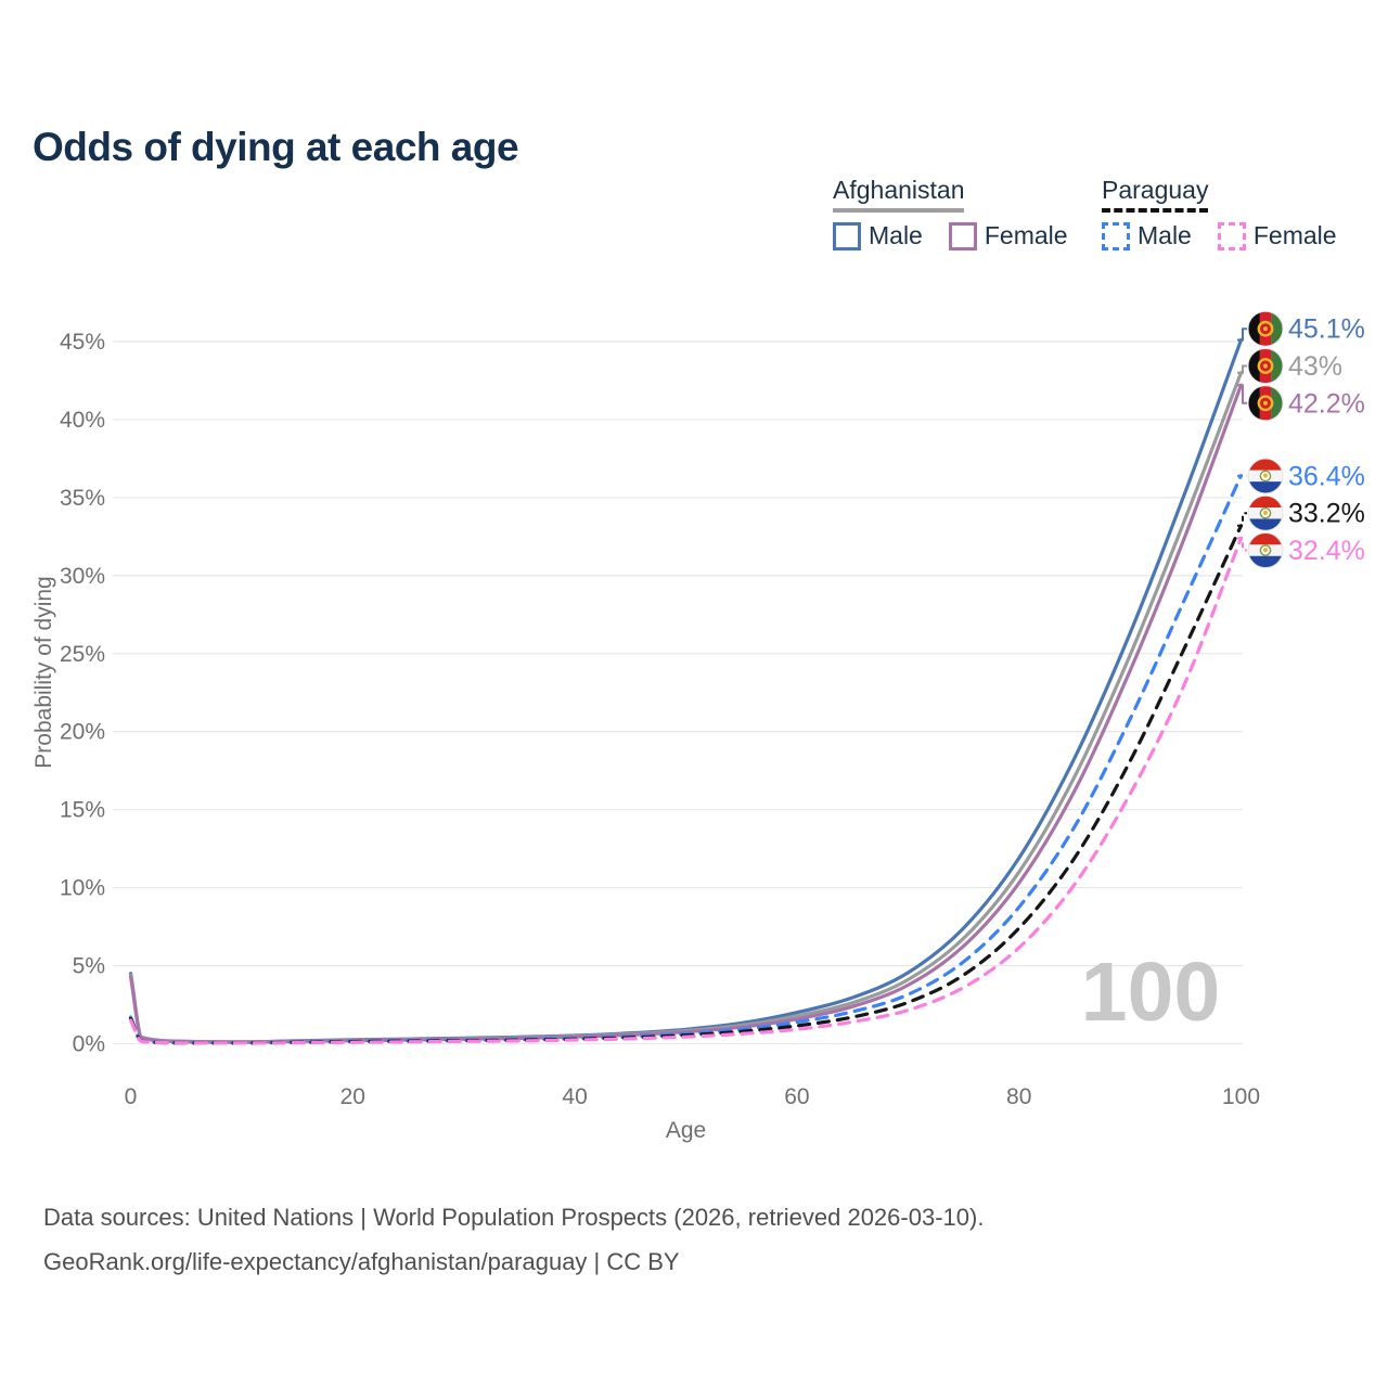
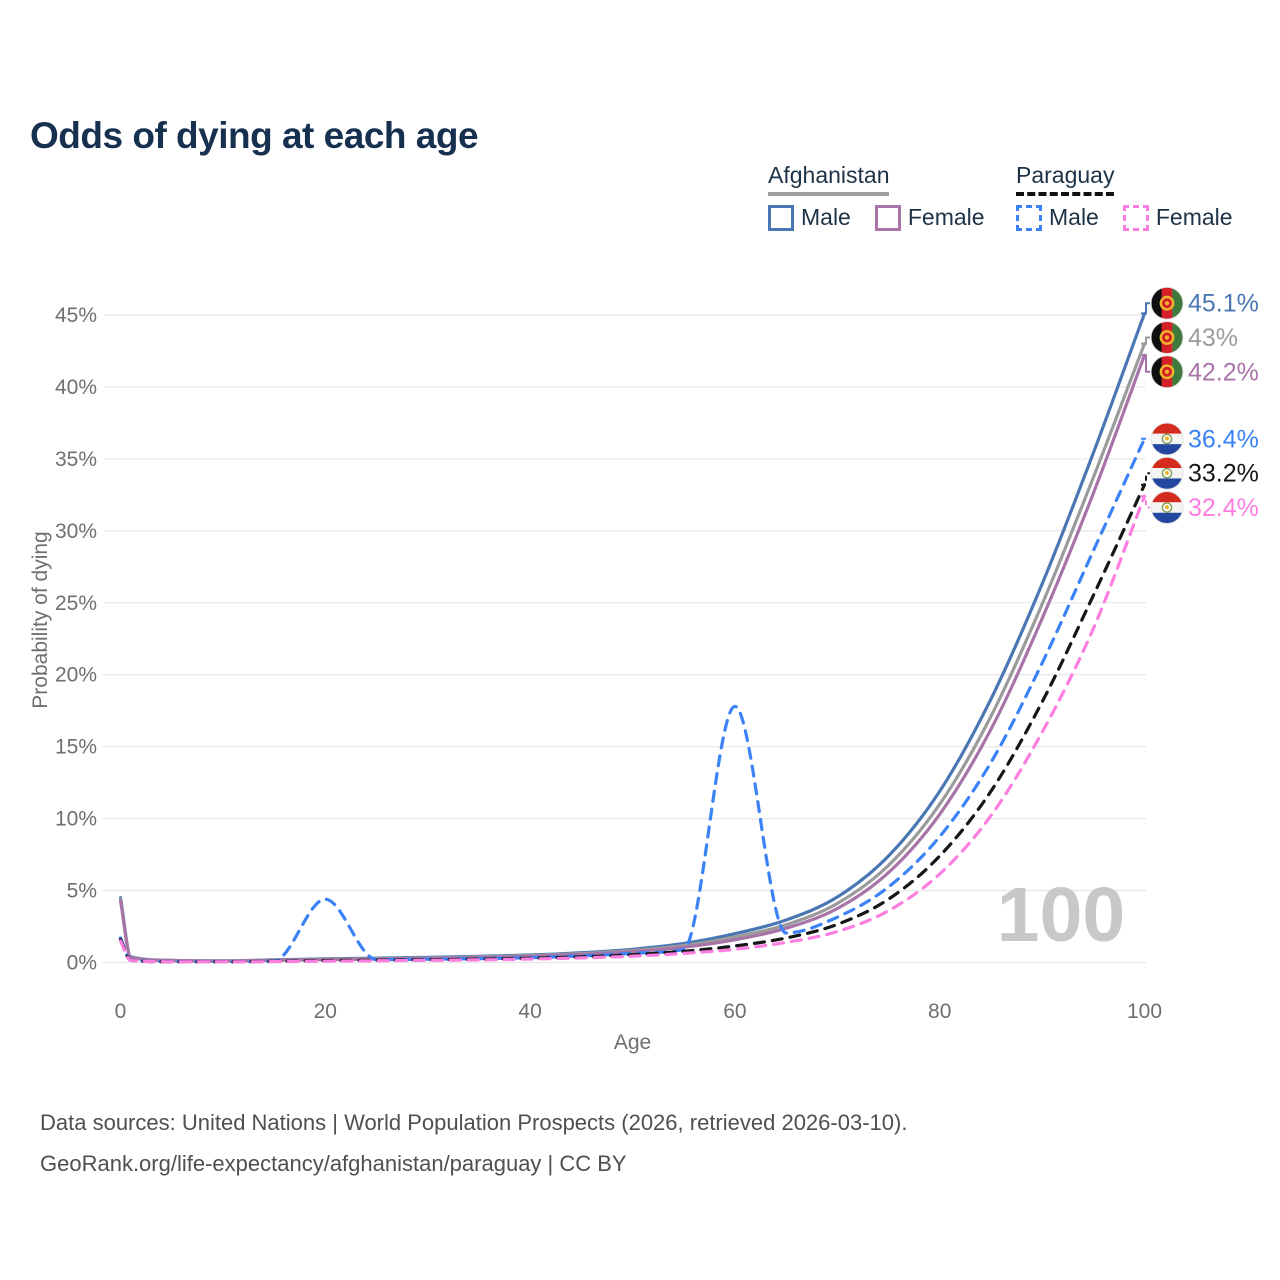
Paraguay Male/20: 0.2% -> 4.4%
Paraguay Male/60: 1.4% -> 17.8%
